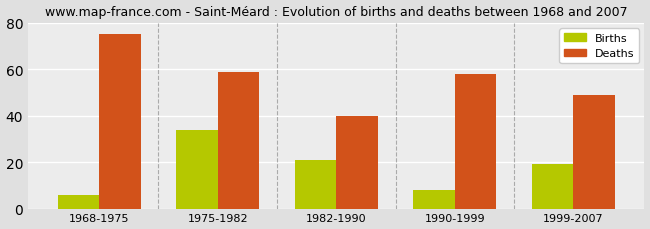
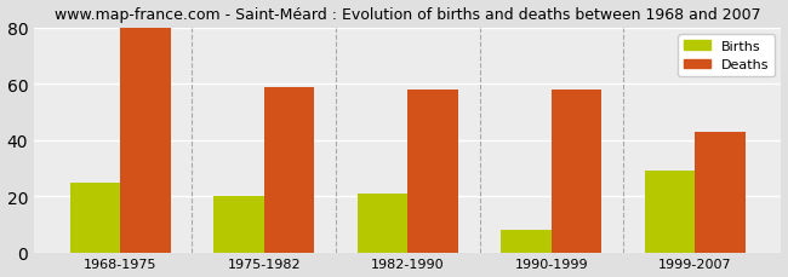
Births/1968-1975: 6 -> 25
Deaths/1968-1975: 75 -> 80
Births/1975-1982: 34 -> 20
Deaths/1982-1990: 40 -> 58
Births/1999-2007: 19 -> 29
Deaths/1999-2007: 49 -> 43
